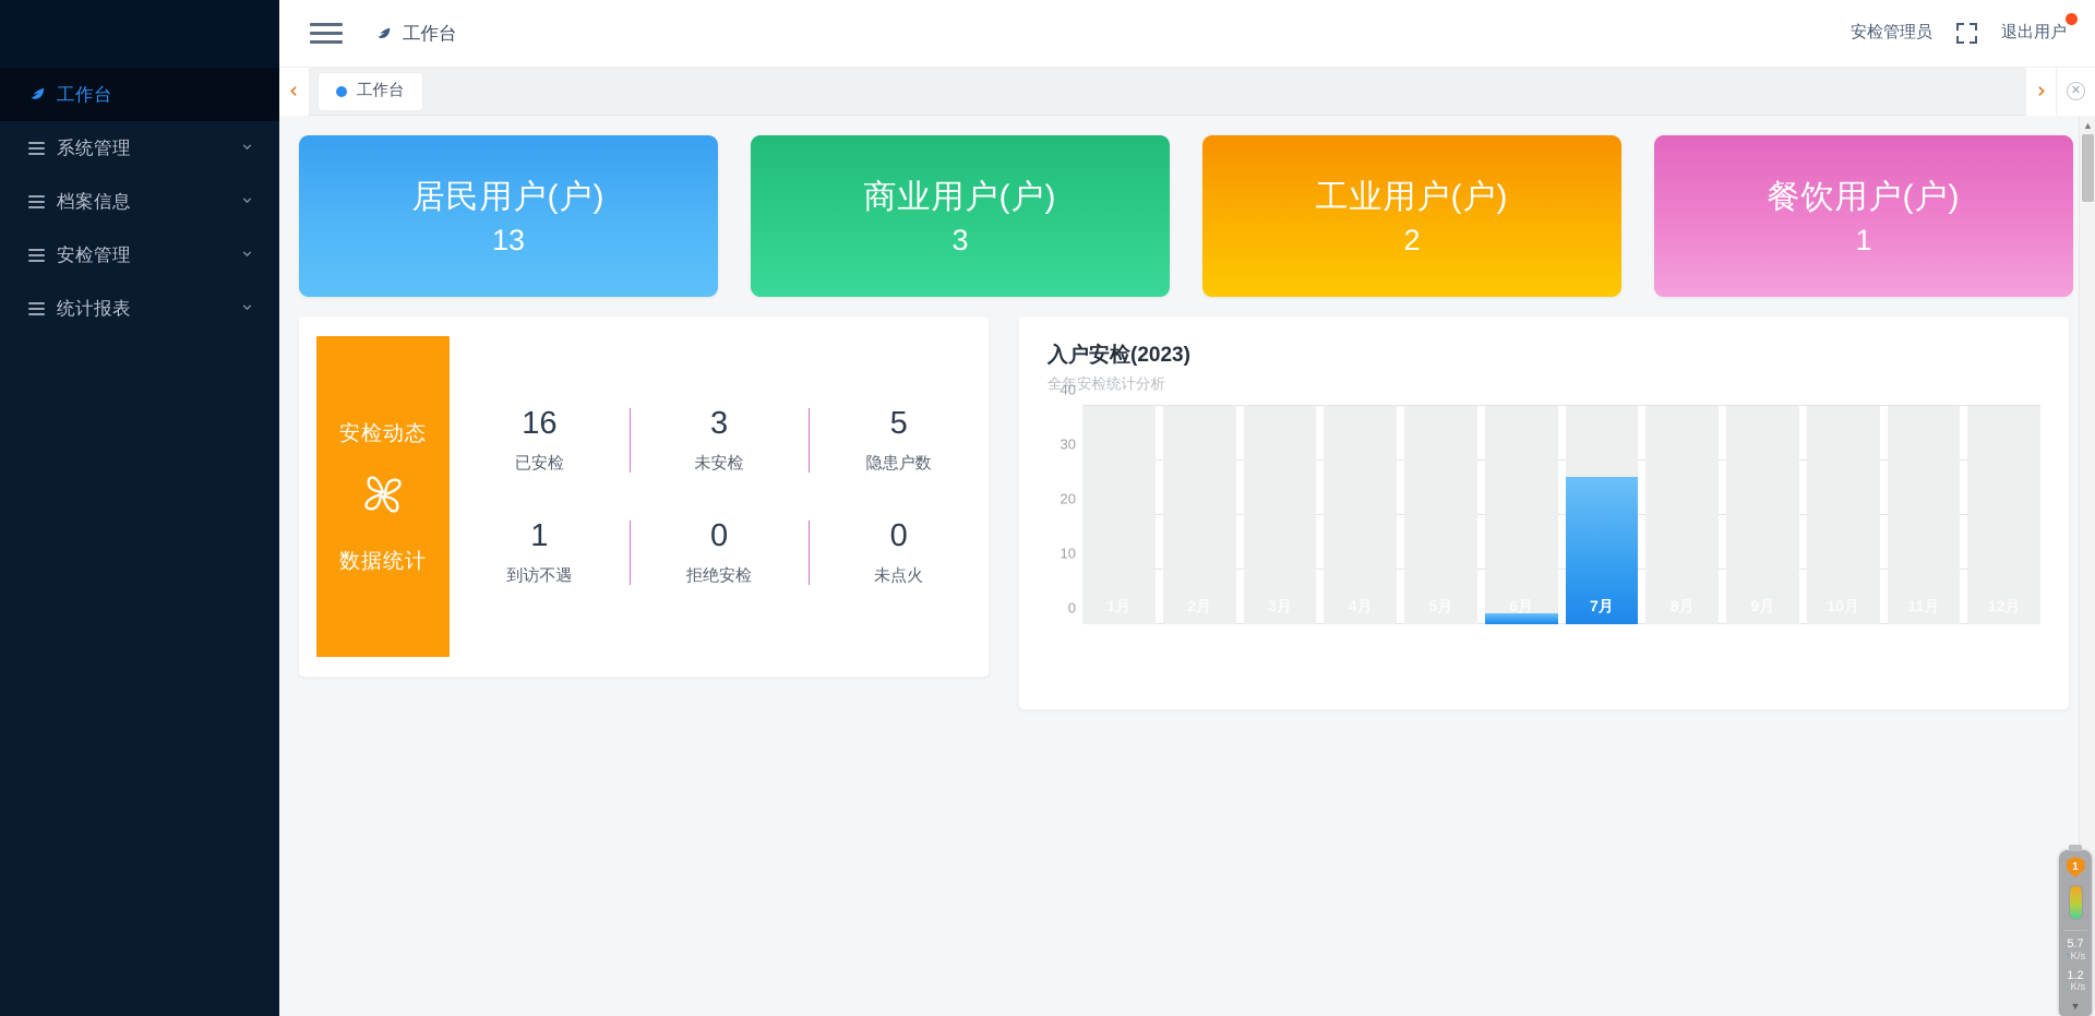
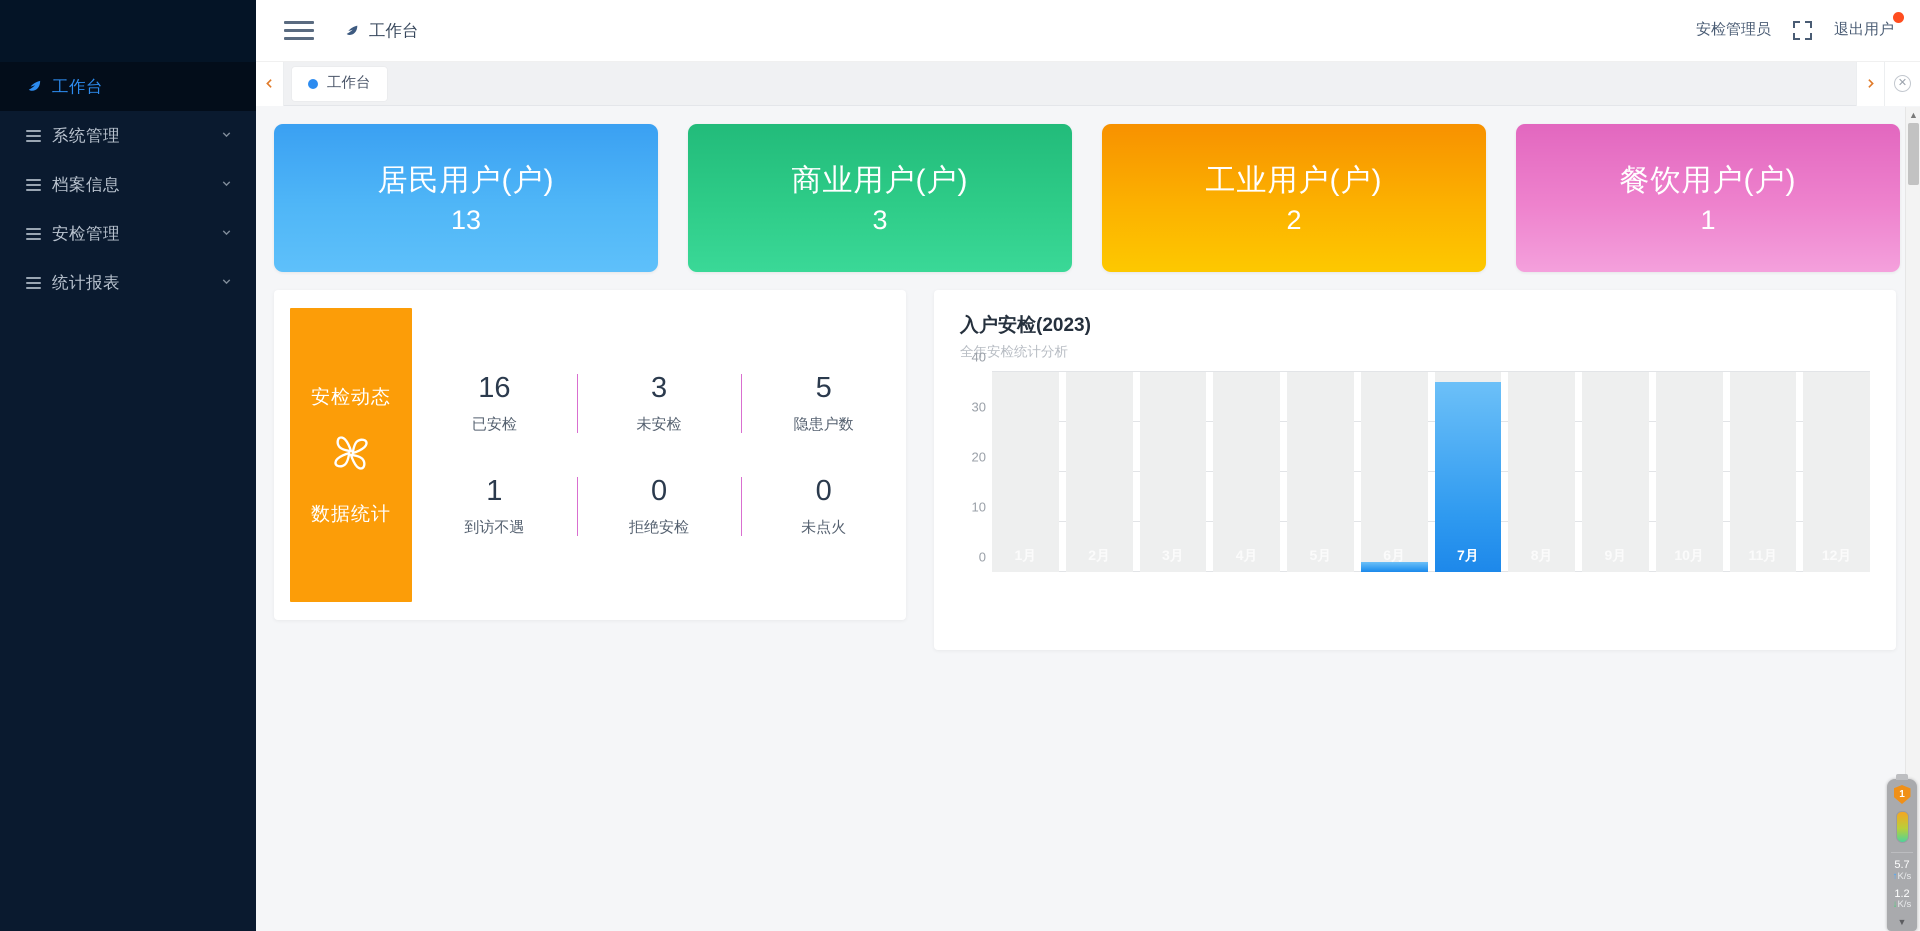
7月: 27 -> 38
